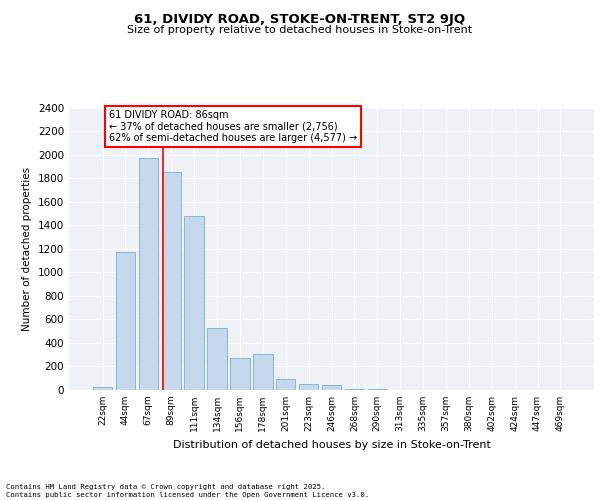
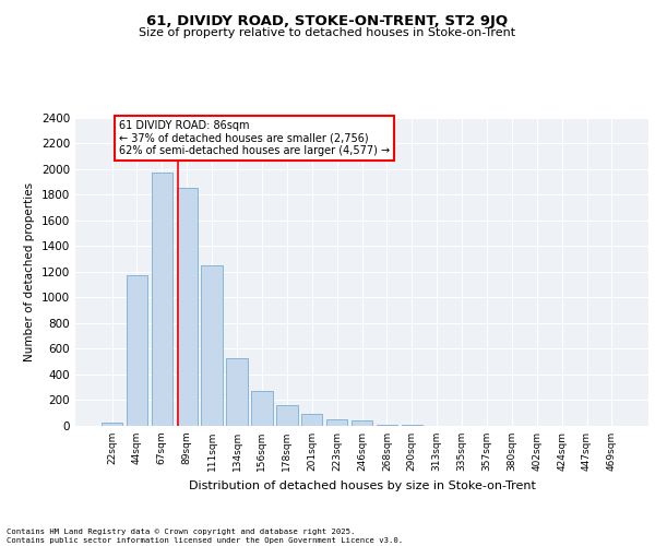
111sqm: 1480 -> 1250
178sqm: 310 -> 160
